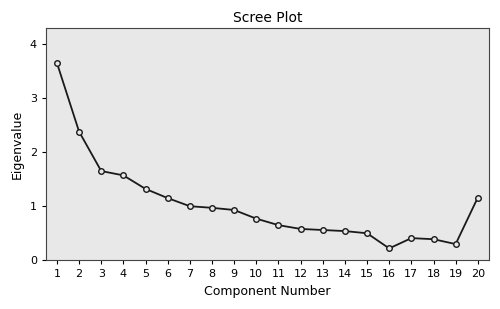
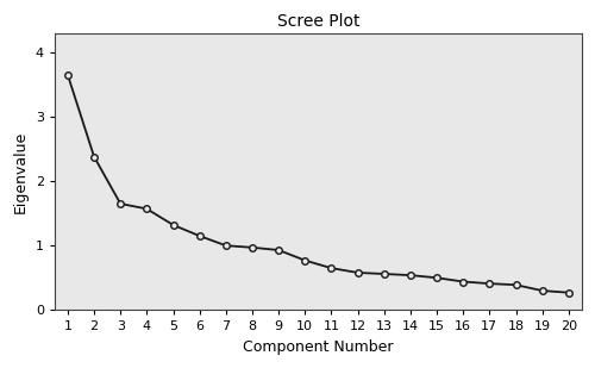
16: 0.22 -> 0.44
20: 1.16 -> 0.27
